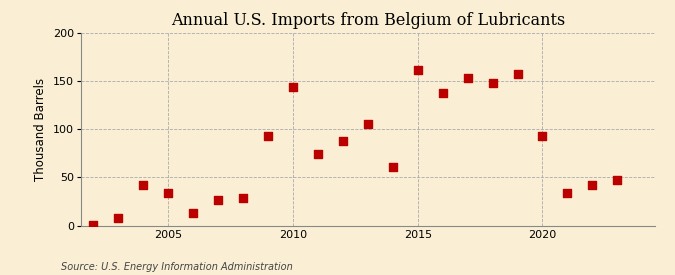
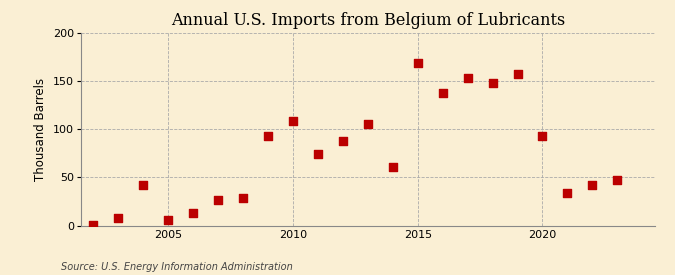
2005: 34 -> 6
2010: 144 -> 109
2015: 162 -> 169
